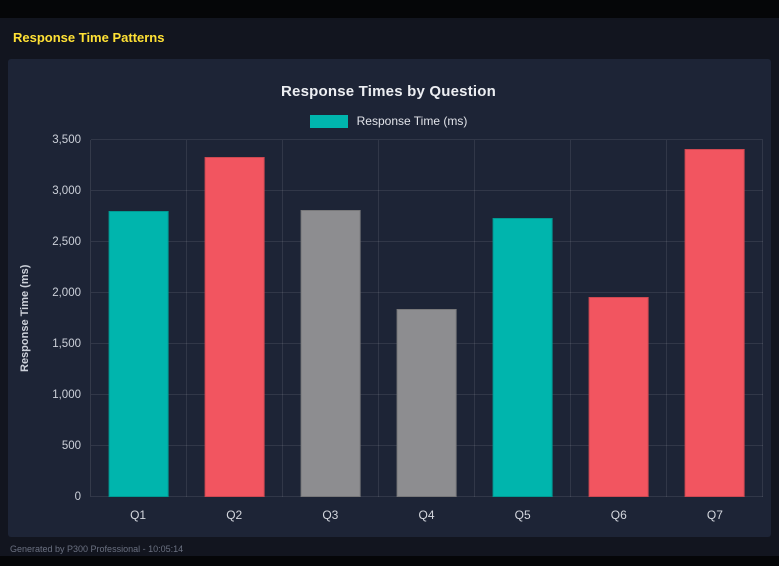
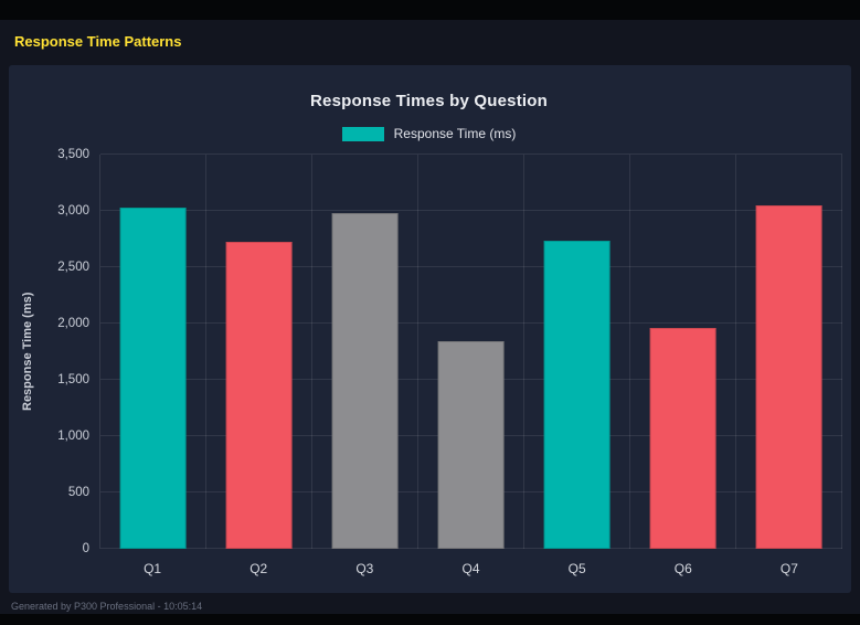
Q1: 2800 -> 3030
Q2: 3330 -> 2730
Q3: 2810 -> 2980
Q7: 3410 -> 3050
